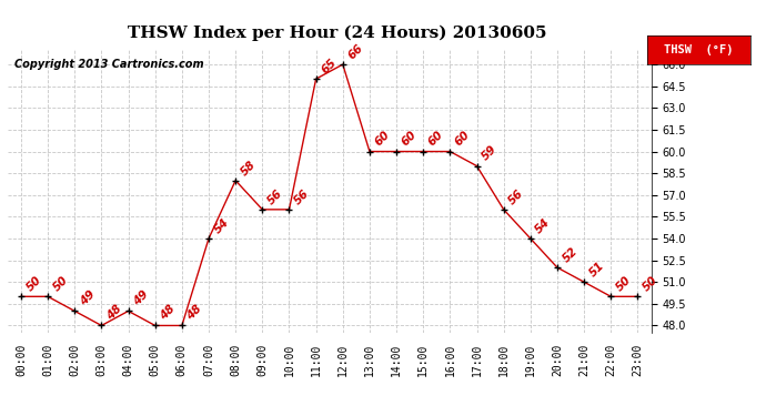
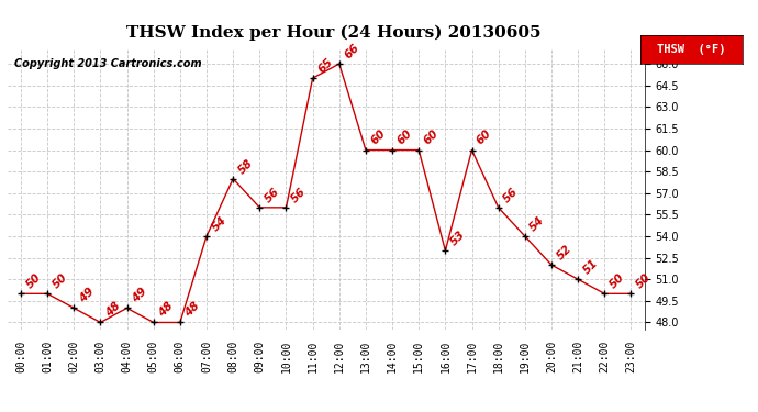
16:00: 60 -> 53
17:00: 59 -> 60
